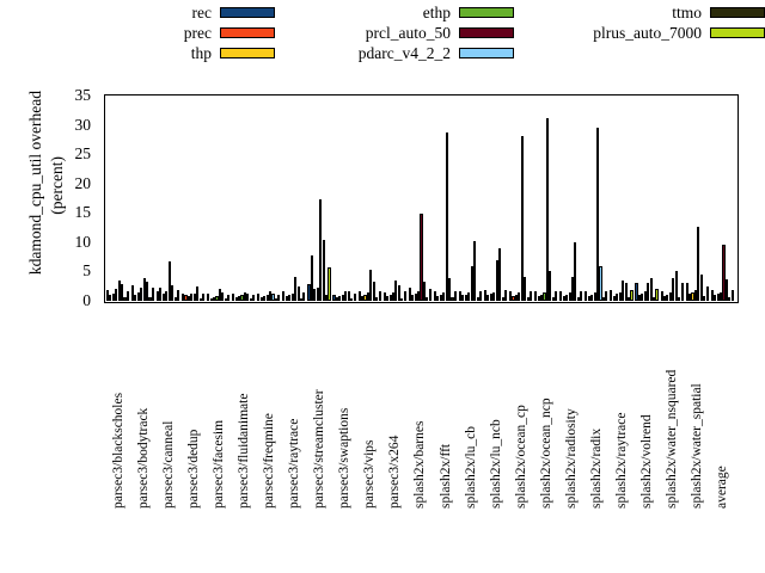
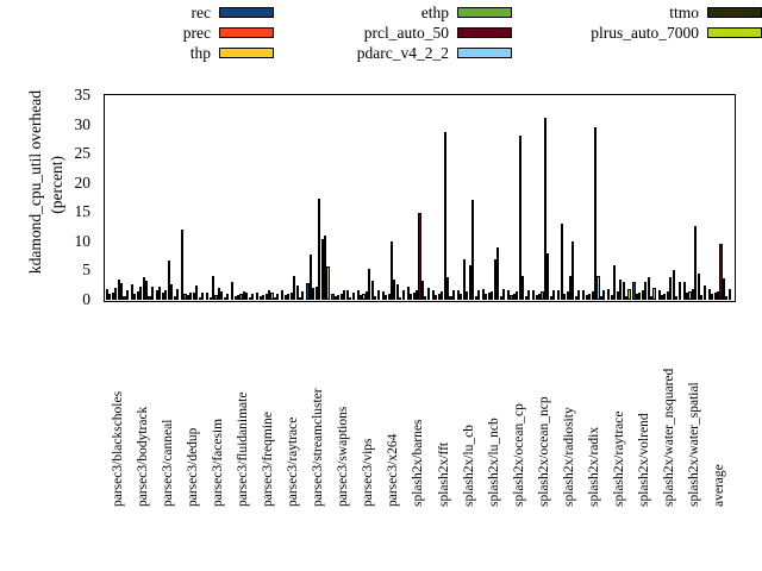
rec/parsec3/dedup: 1 -> 12
thp/parsec3/facesim: 1 -> 4
rec/parsec3/fluidanimate: 1 -> 3
ttmo/parsec3/streamcluster: 1 -> 11
ethp/parsec3/x264: 1 -> 10
thp/splash2x/lu_cb: 1 -> 7
pdarc_v4_2_2/splash2x/lu_cb: 10 -> 17
pdarc_v4_2_2/splash2x/ocean_ncp: 5 -> 8
prec/splash2x/radiosity: 1 -> 13
pdarc_v4_2_2/splash2x/radix: 6 -> 4
thp/splash2x/raytrace: 1 -> 6
